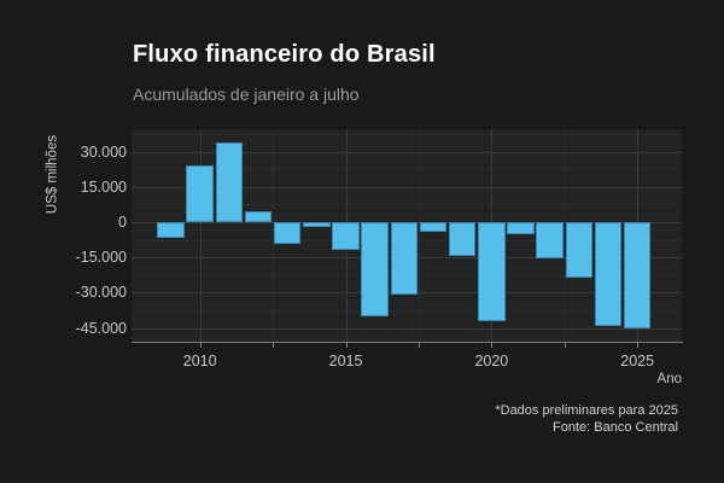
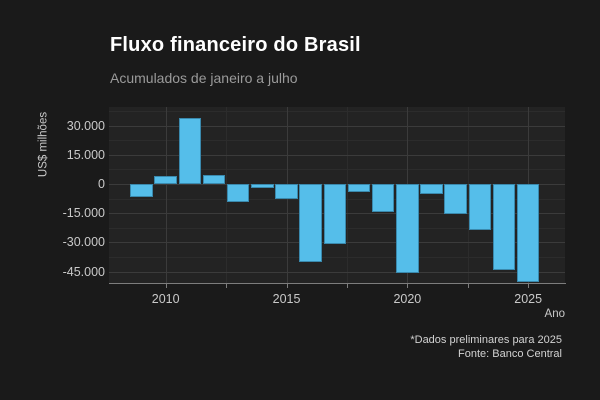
2010: 24000 -> 4000
2015: -12000 -> -8000
2020: -42000 -> -46000
2025: -45000 -> -50000
